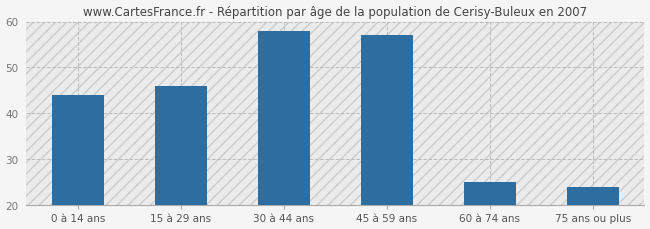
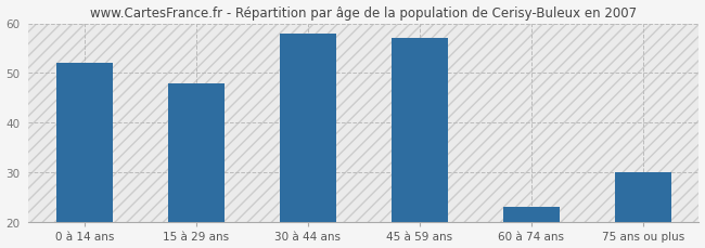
0 à 14 ans: 44 -> 52
15 à 29 ans: 46 -> 48
60 à 74 ans: 25 -> 23
75 ans ou plus: 24 -> 30
